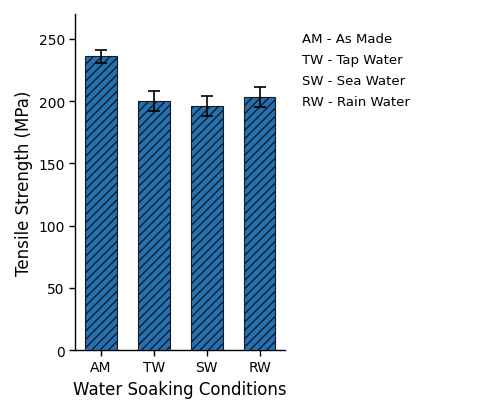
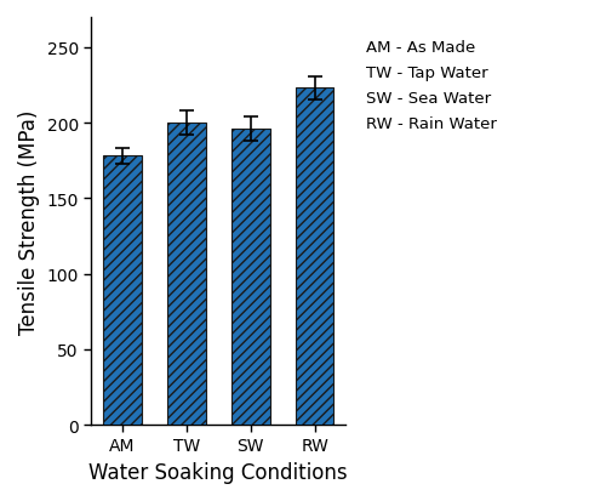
AM: 236 -> 178
RW: 203 -> 223
